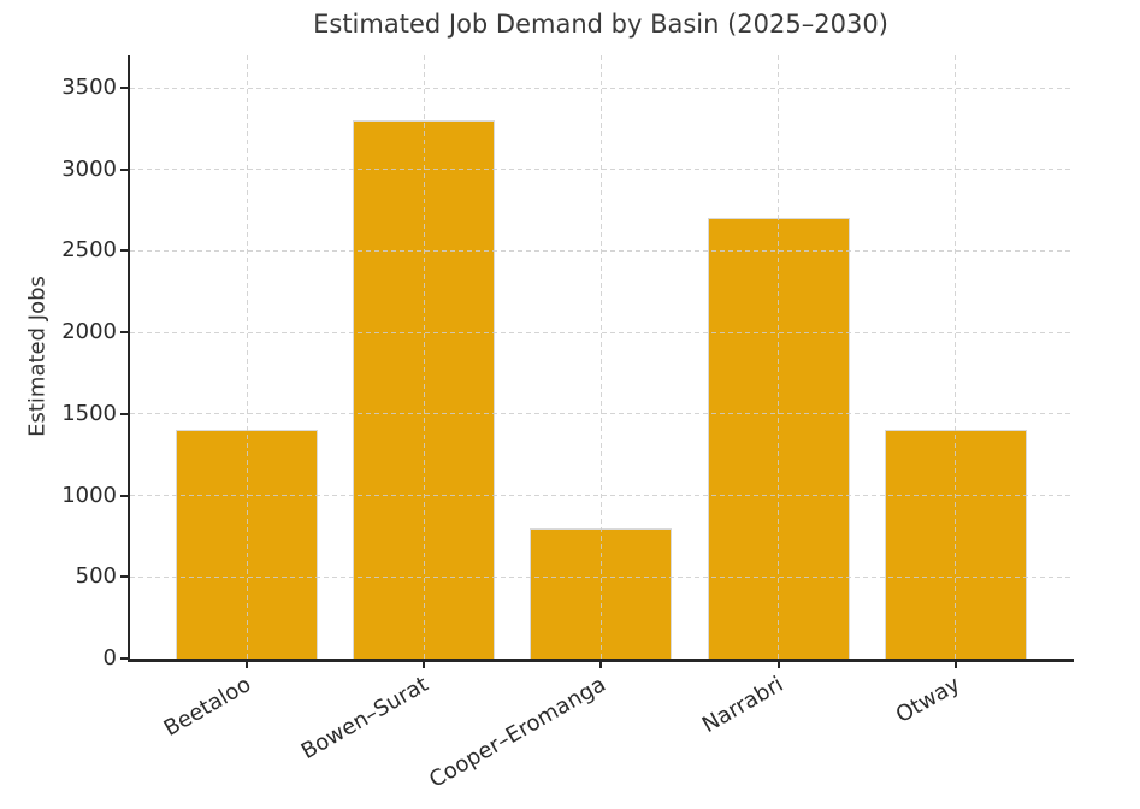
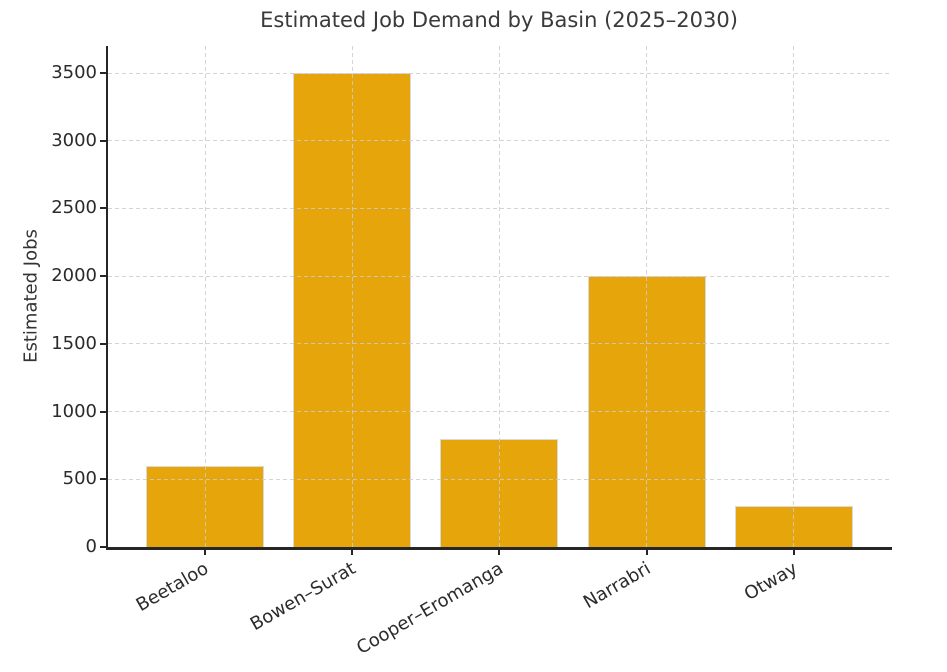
Beetaloo: 1400 -> 600
Bowen–Surat: 3300 -> 3500
Narrabri: 2700 -> 2000
Otway: 1400 -> 300
